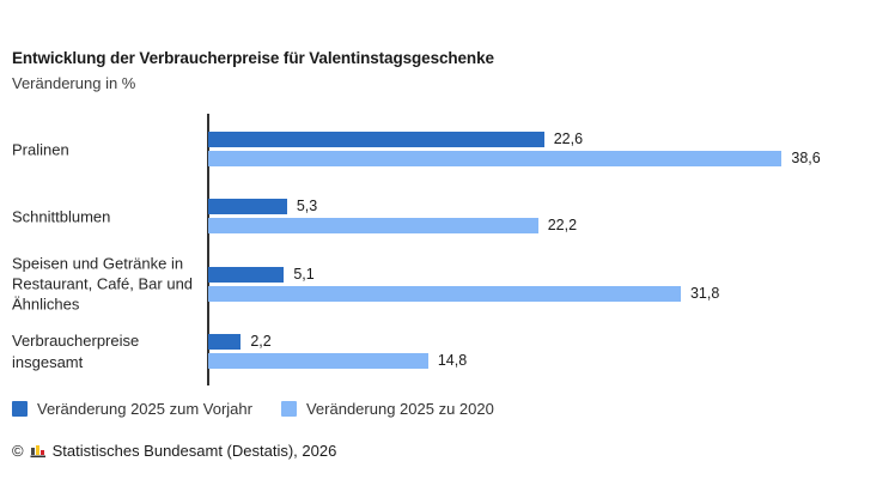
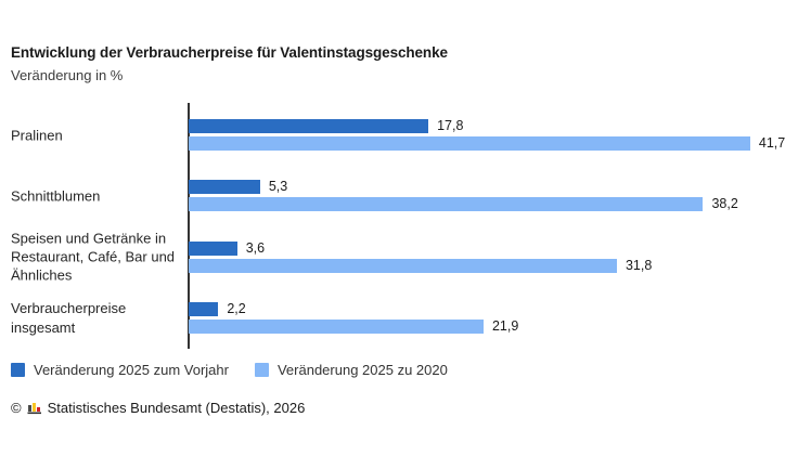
Veränderung 2025 zum Vorjahr/Pralinen: 22,6 -> 17,8
Veränderung 2025 zu 2020/Pralinen: 38,6 -> 41,7
Veränderung 2025 zu 2020/Schnittblumen: 22,2 -> 38,2
Veränderung 2025 zum Vorjahr/Speisen und Getränke in Restaurant, Café, Bar und Ähnliches: 5,1 -> 3,6
Veränderung 2025 zu 2020/Verbraucherpreise insgesamt: 14,8 -> 21,9
